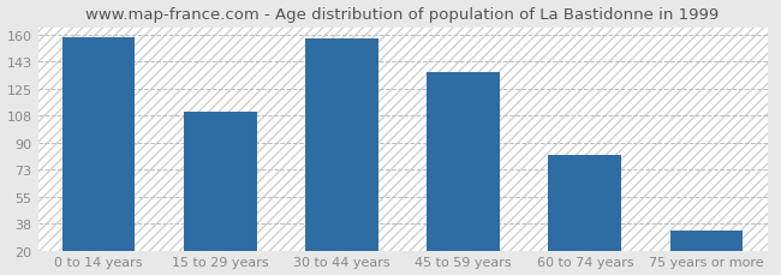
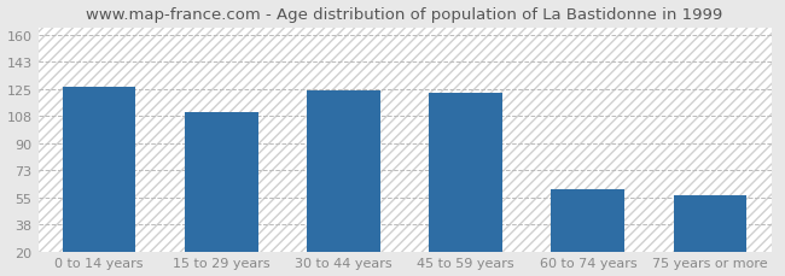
0 to 14 years: 159 -> 127
30 to 44 years: 158 -> 124
45 to 59 years: 136 -> 123
60 to 74 years: 82 -> 60
75 years or more: 33 -> 56
